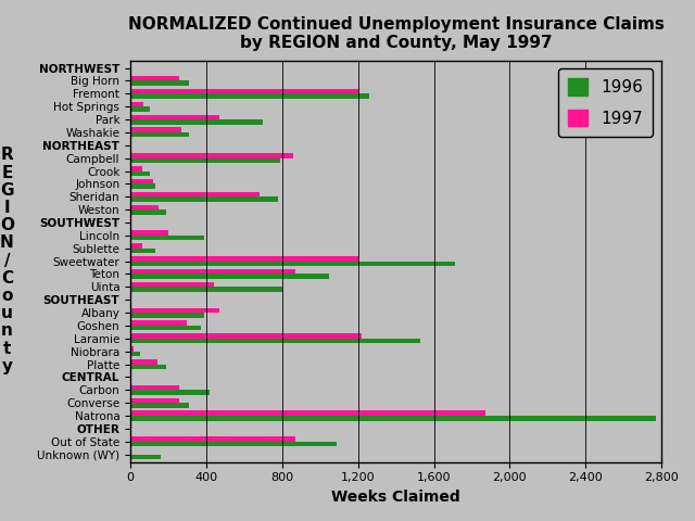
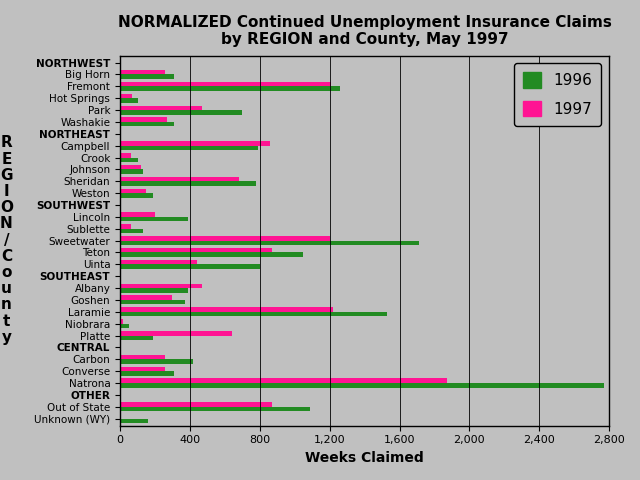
1997/Platte: 140 -> 640
